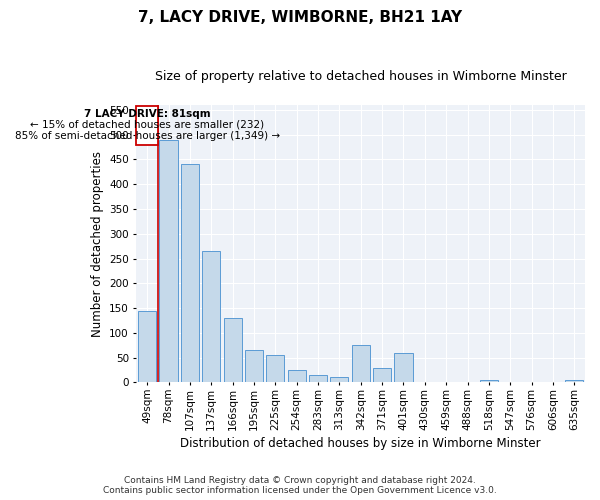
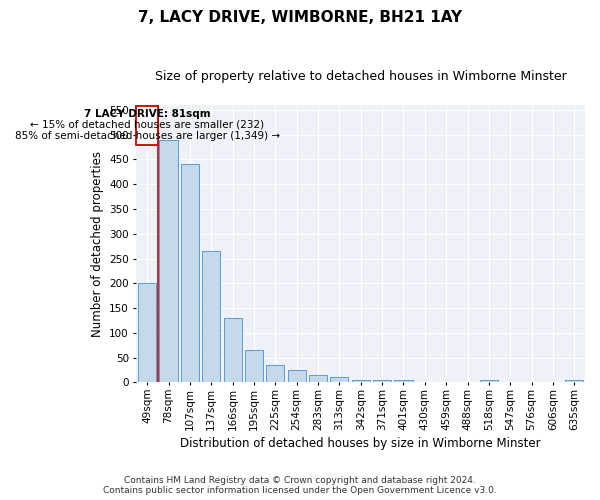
49sqm: 145 -> 200
225sqm: 55 -> 35
342sqm: 75 -> 5
371sqm: 30 -> 5
401sqm: 60 -> 5
